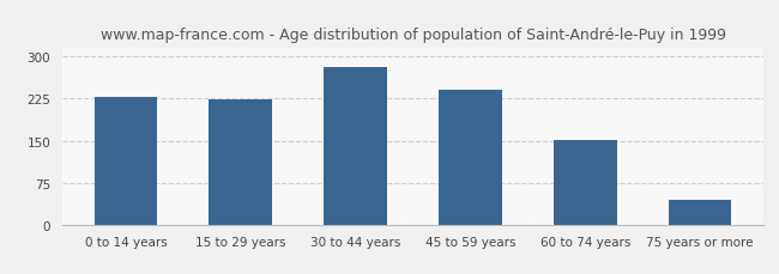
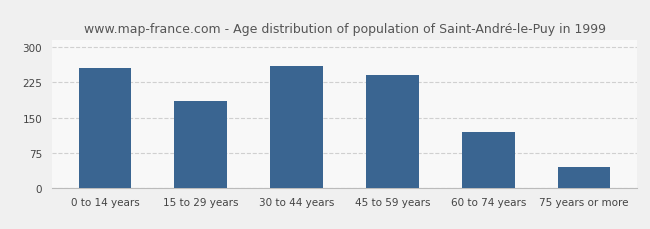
0 to 14 years: 228 -> 255
15 to 29 years: 224 -> 185
30 to 44 years: 282 -> 260
60 to 74 years: 152 -> 120
